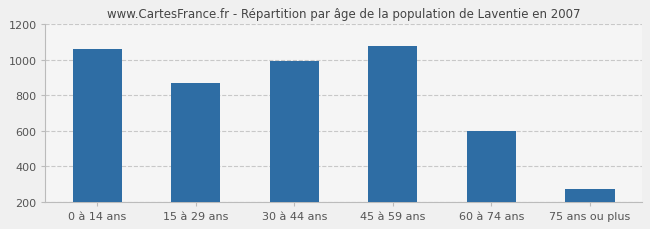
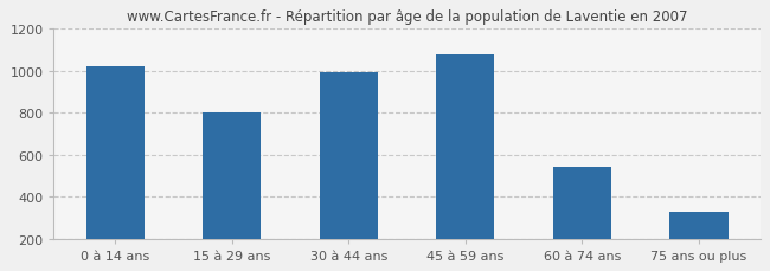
0 à 14 ans: 1060 -> 1020
15 à 29 ans: 870 -> 800
60 à 74 ans: 600 -> 540
75 ans ou plus: 270 -> 320
